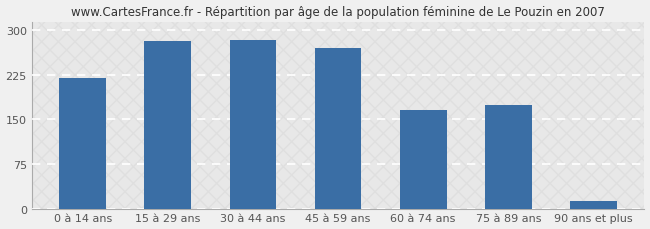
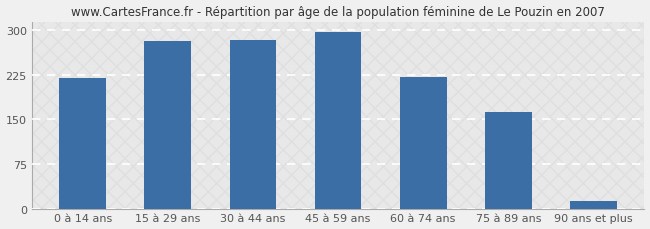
45 à 59 ans: 270 -> 297
60 à 74 ans: 166 -> 221
75 à 89 ans: 174 -> 163
